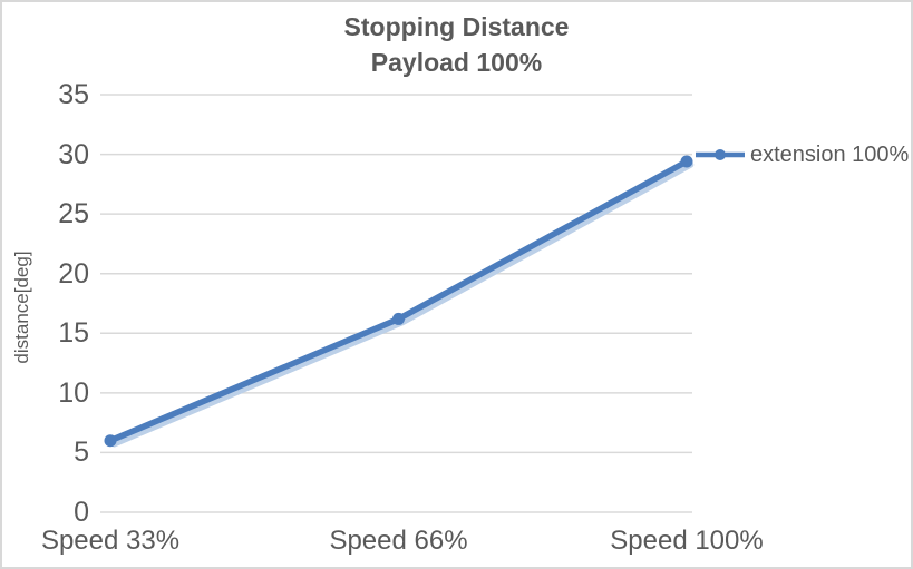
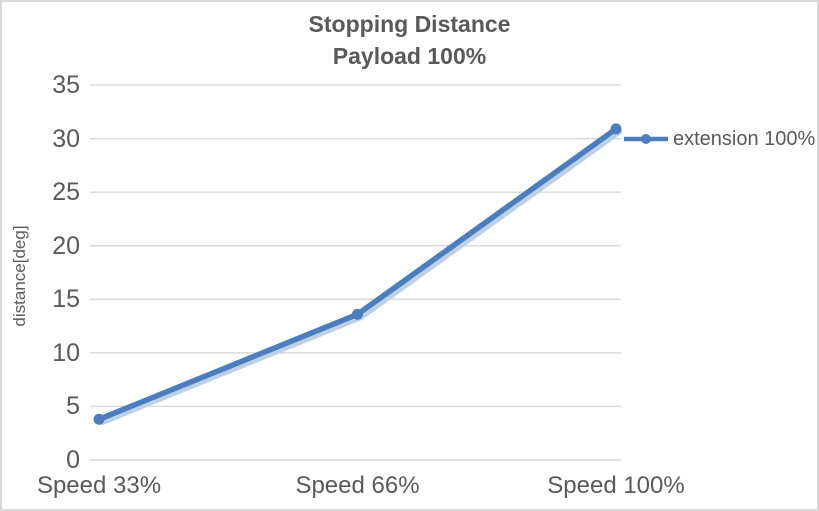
Speed 33%: 6.0 -> 3.8
Speed 66%: 16.2 -> 13.6
Speed 100%: 29.4 -> 30.9
